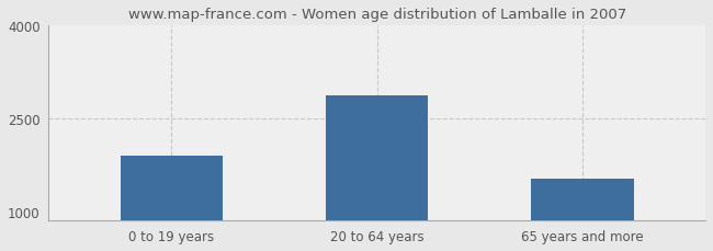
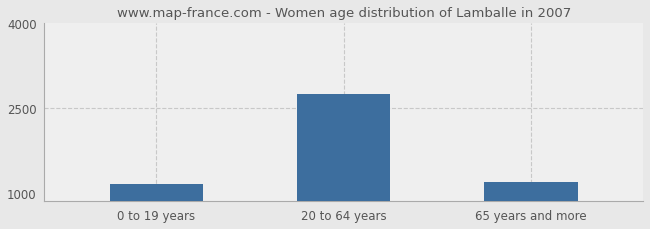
0 to 19 years: 1900 -> 1150
20 to 64 years: 2860 -> 2750
65 years and more: 1520 -> 1200
